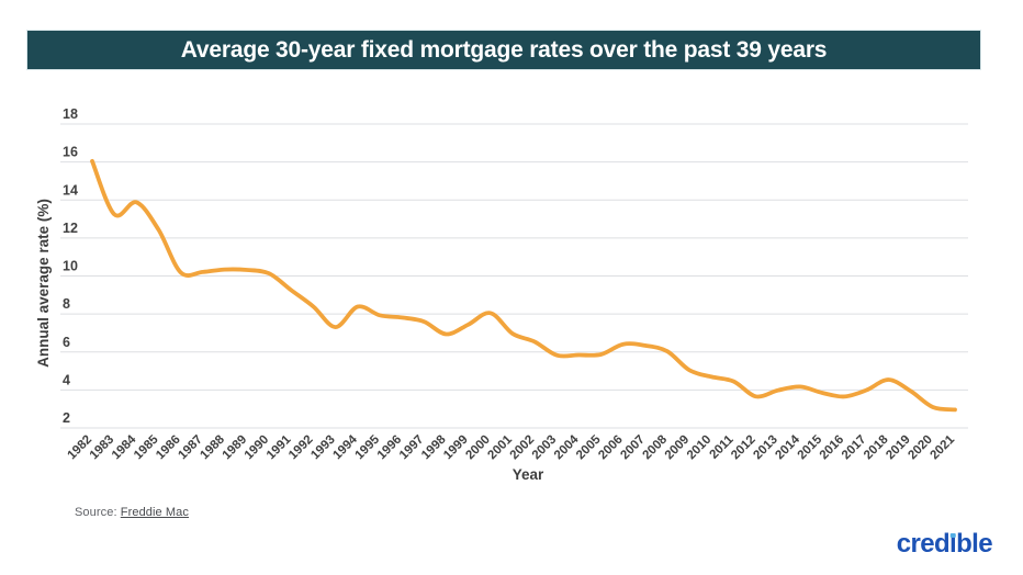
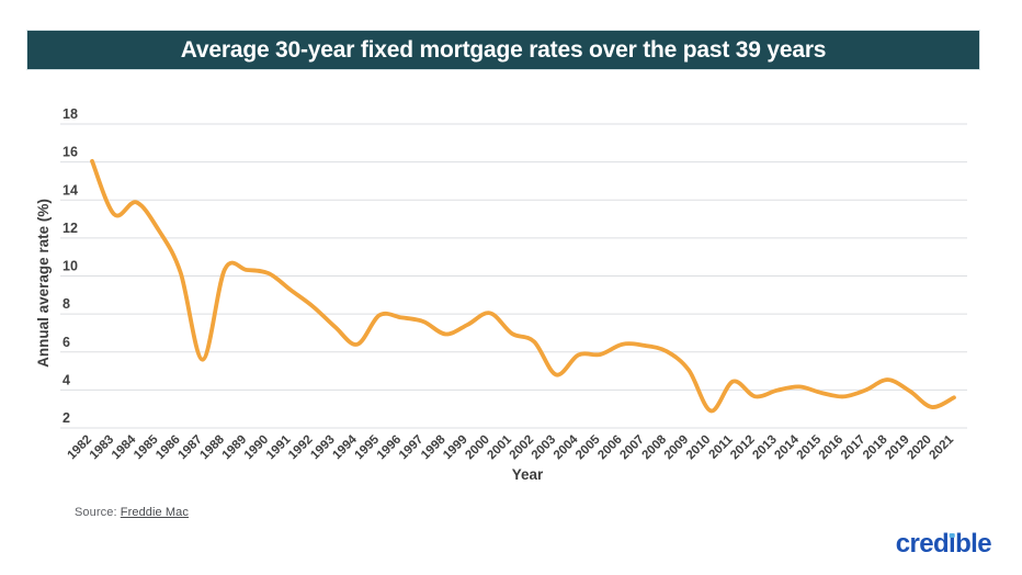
1987: 10.2 -> 5.6
1994: 8.4 -> 6.4
2003: 5.8 -> 4.8
2010: 4.7 -> 2.9
2021: 3.0 -> 3.6
